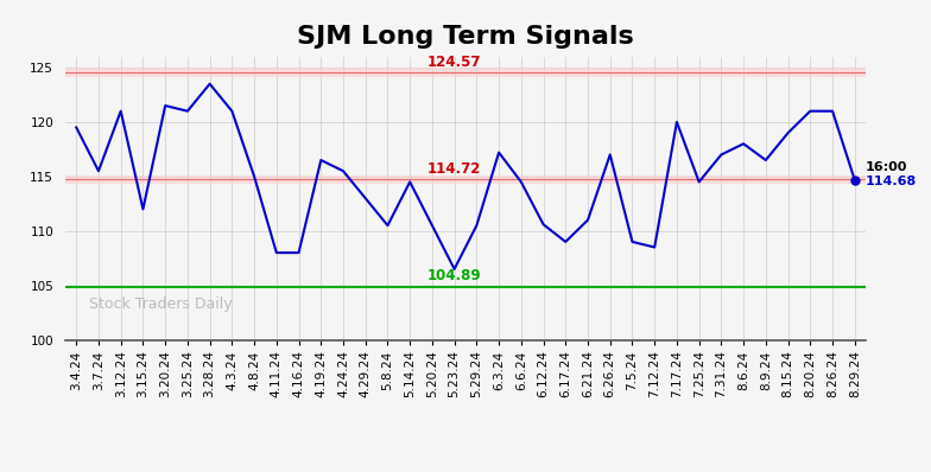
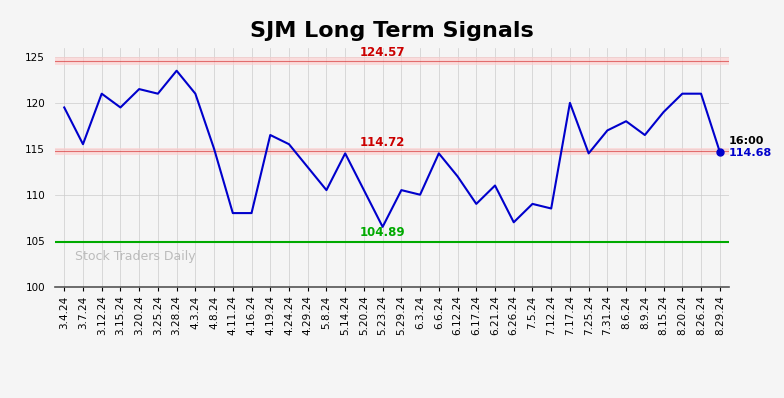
3.15.24: 112.0 -> 119.5
6.3.24: 117.2 -> 110.0
6.12.24: 110.6 -> 112.0
6.26.24: 117.0 -> 107.0
